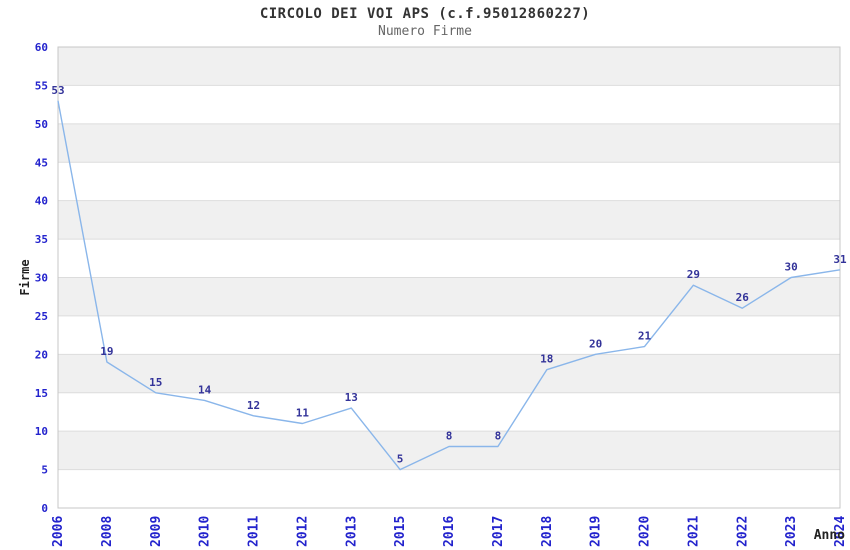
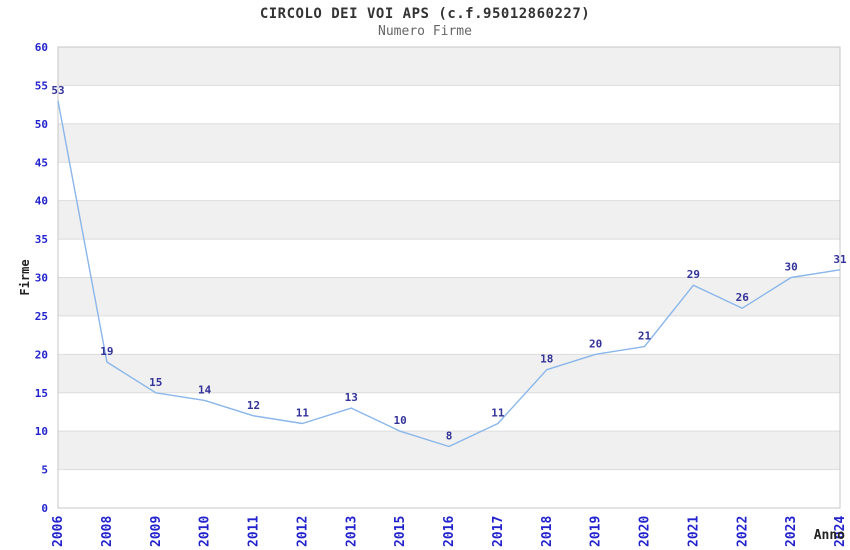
2015: 5 -> 10
2017: 8 -> 11
